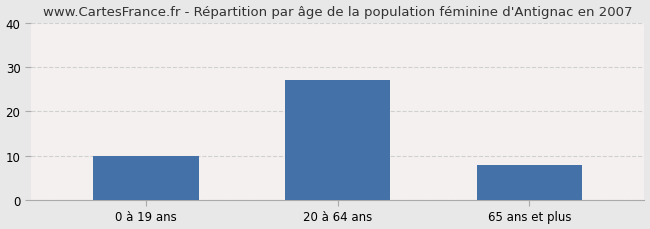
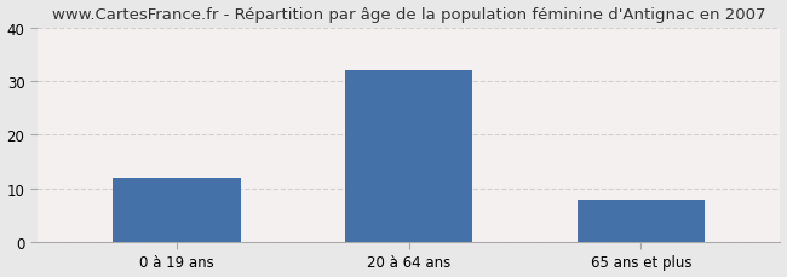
0 à 19 ans: 10 -> 12
20 à 64 ans: 27 -> 32
